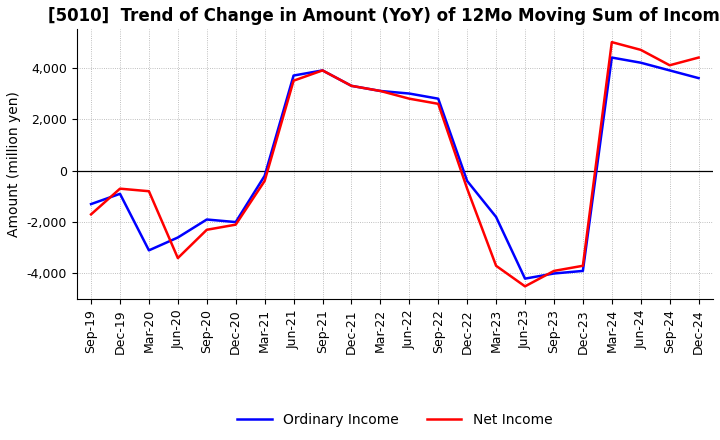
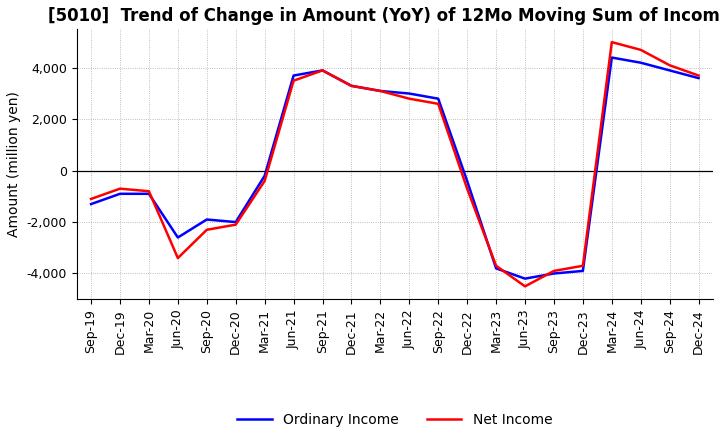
Net Income/Sep-19: -1,700 -> -1,100
Ordinary Income/Mar-20: -3,100 -> -900
Ordinary Income/Mar-23: -1,800 -> -3,800
Net Income/Dec-24: 4,400 -> 3,700
